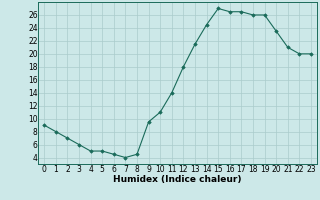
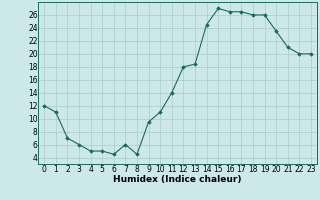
0: 9.0 -> 12.0
1: 8.0 -> 11.0
7: 4.0 -> 6.0
13: 21.5 -> 18.4
